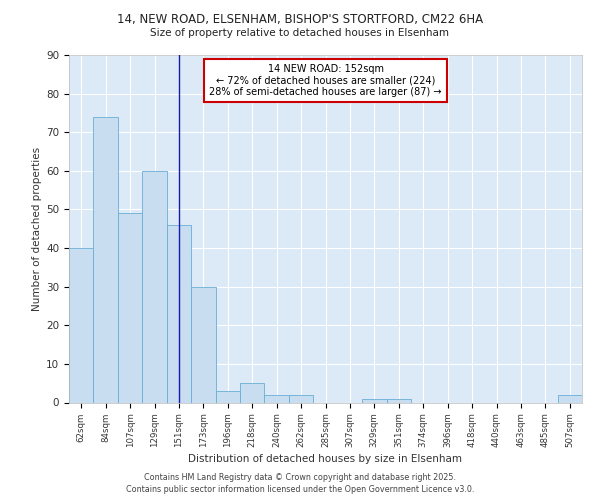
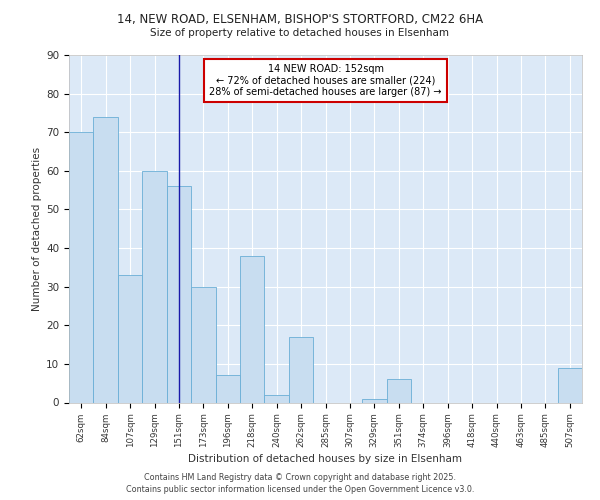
62sqm: 40 -> 70
107sqm: 49 -> 33
151sqm: 46 -> 56
196sqm: 3 -> 7
218sqm: 5 -> 38
262sqm: 2 -> 17
351sqm: 1 -> 6
507sqm: 2 -> 9
